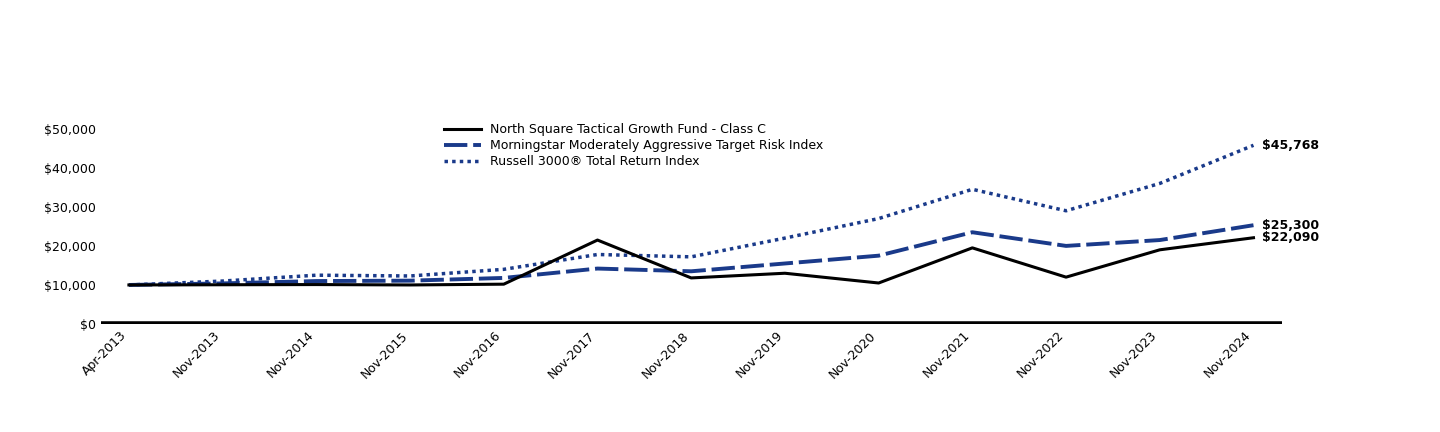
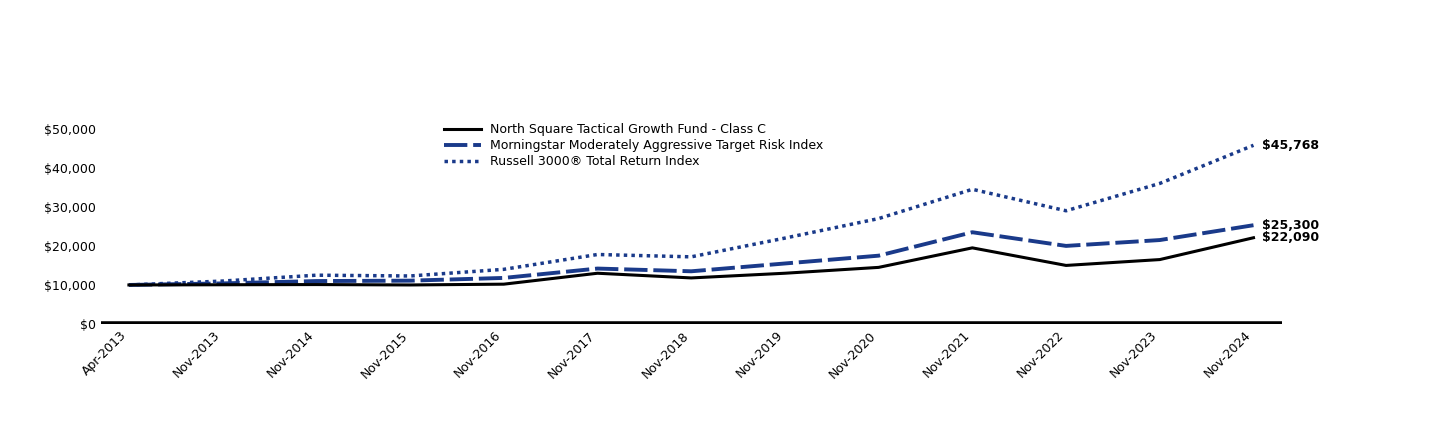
North Square Tactical Growth Fund - Class C/Nov-2017: $21,500 -> $13,000
North Square Tactical Growth Fund - Class C/Nov-2020: $10,500 -> $14,500
North Square Tactical Growth Fund - Class C/Nov-2022: $12,000 -> $15,000
North Square Tactical Growth Fund - Class C/Nov-2023: $19,000 -> $16,500
